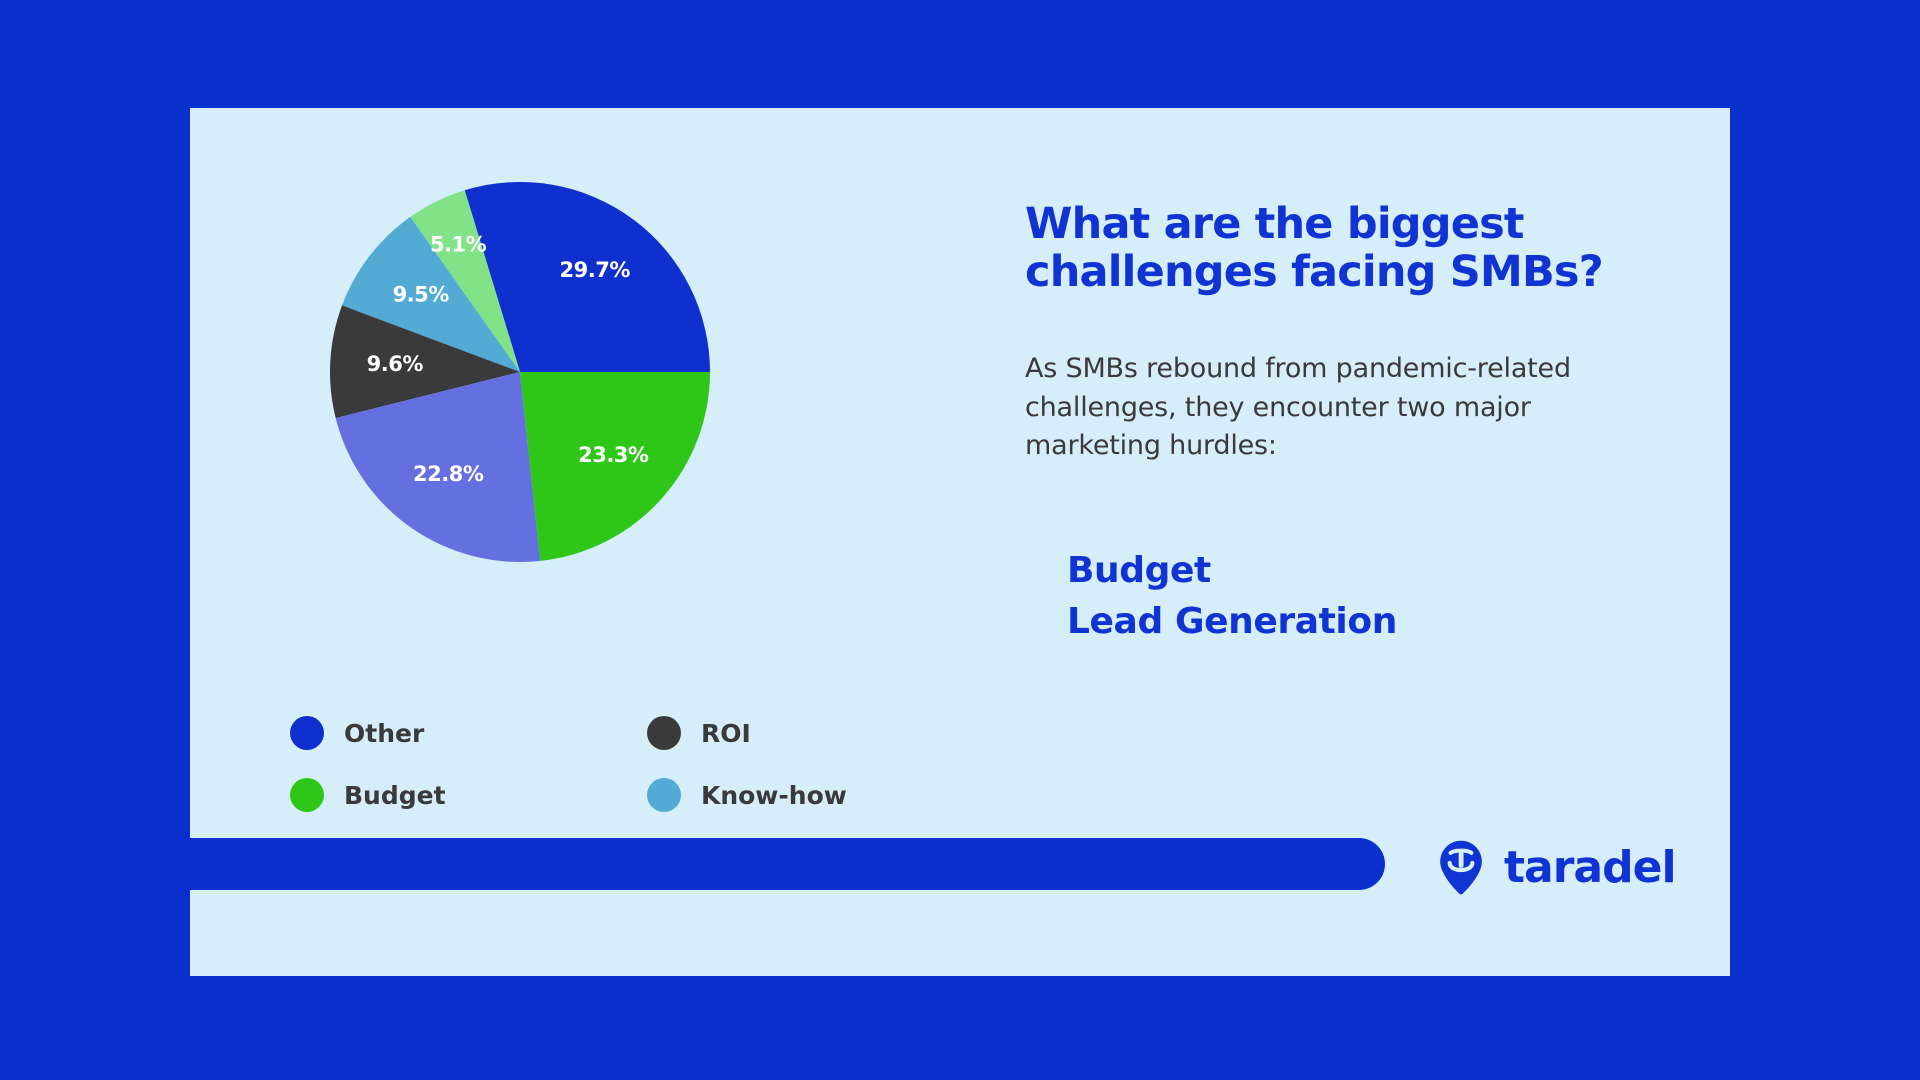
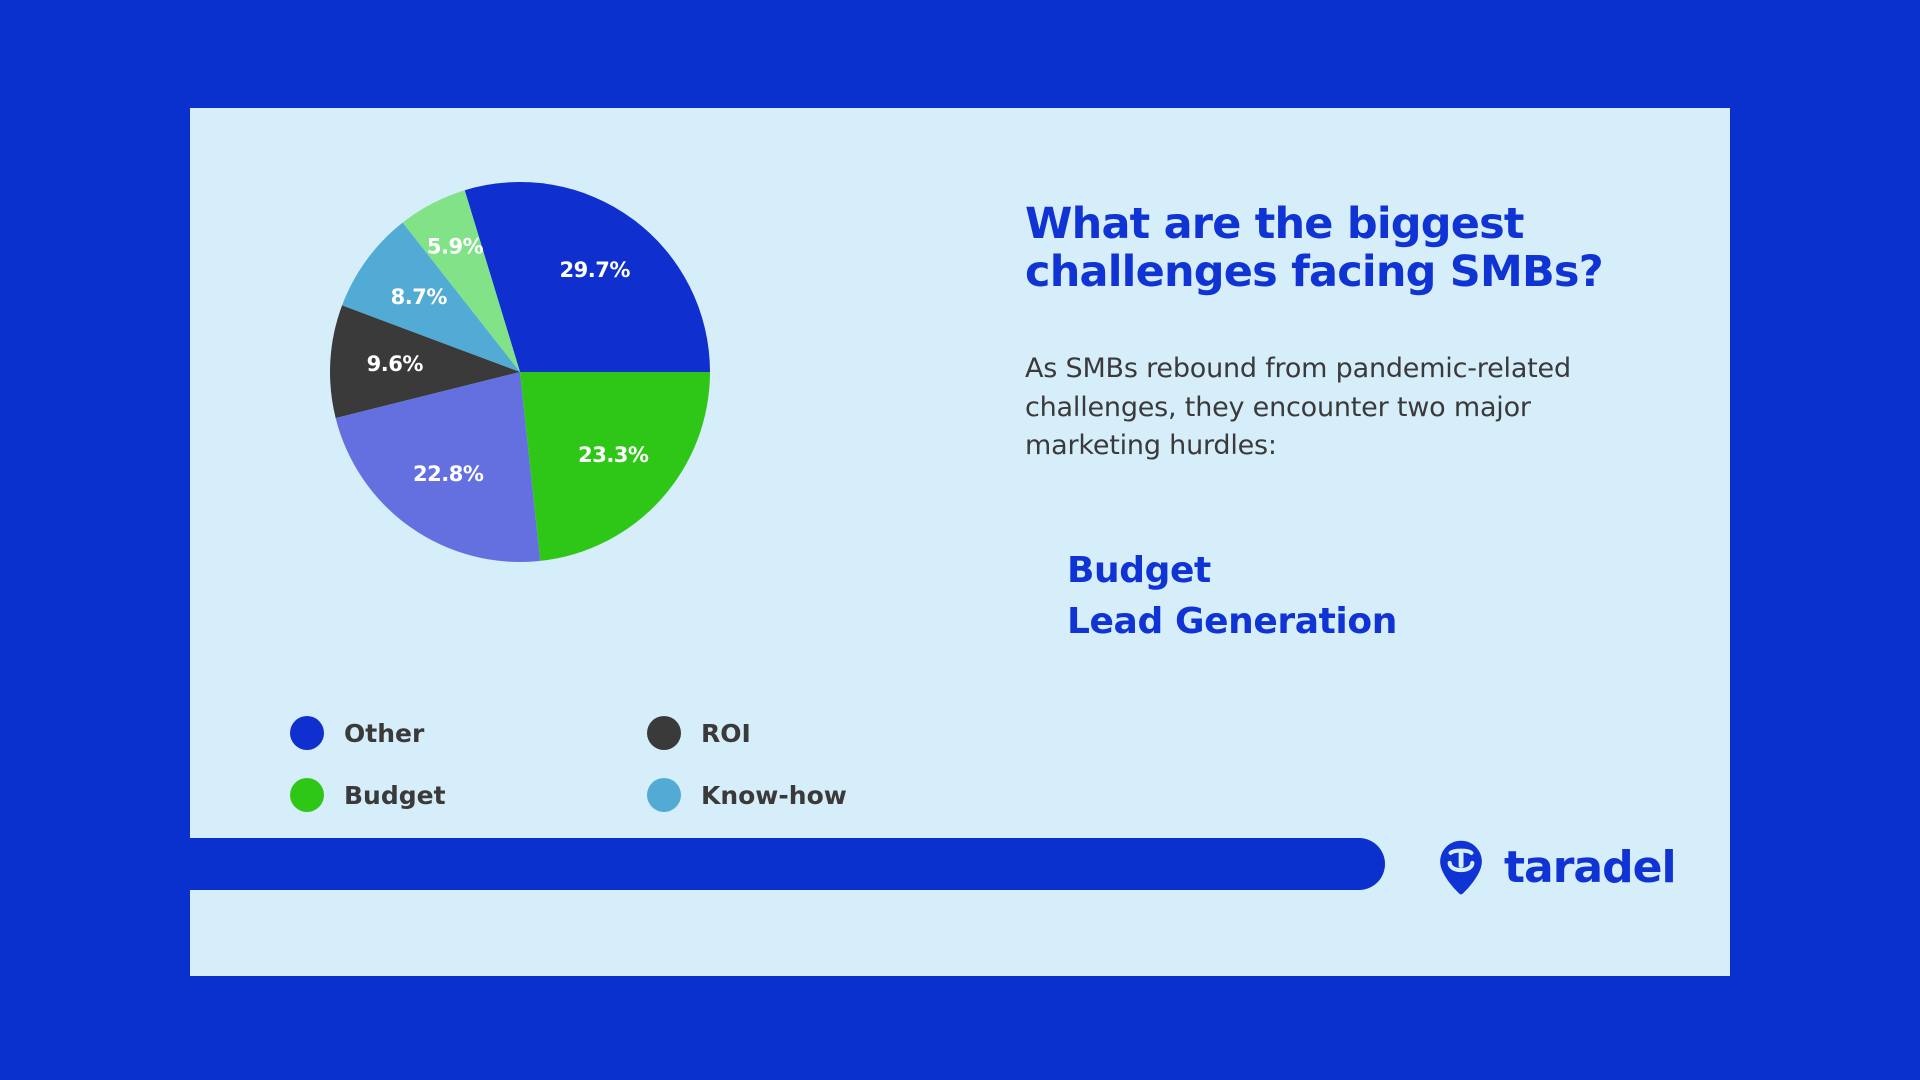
Competition: 5.1% -> 5.9%
Know-how: 9.5% -> 8.7%
